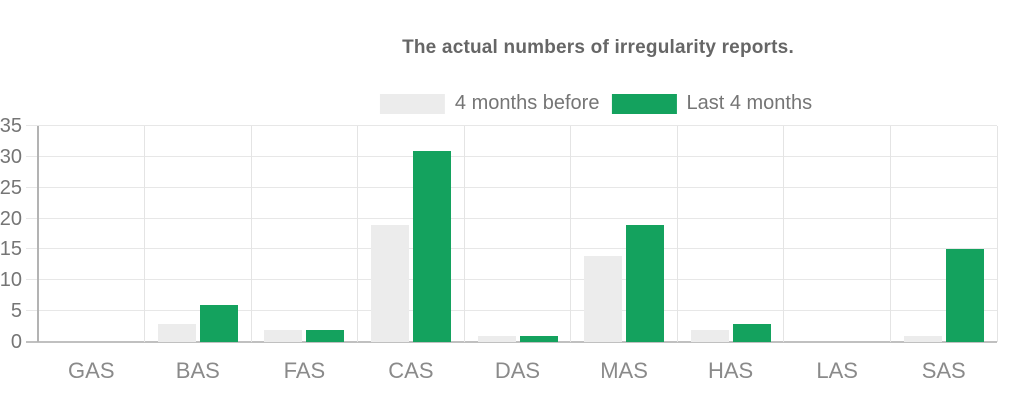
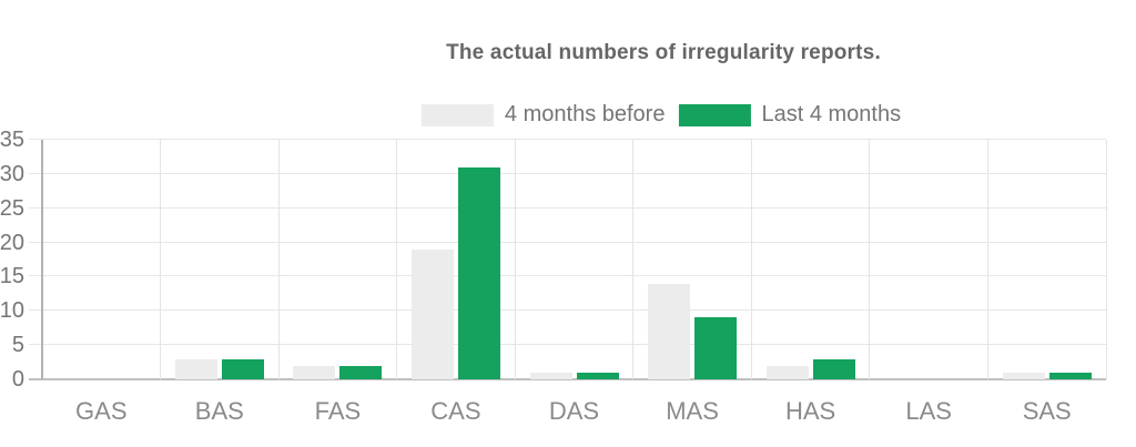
Last 4 months/BAS: 6 -> 3
Last 4 months/MAS: 19 -> 9
Last 4 months/SAS: 15 -> 1
